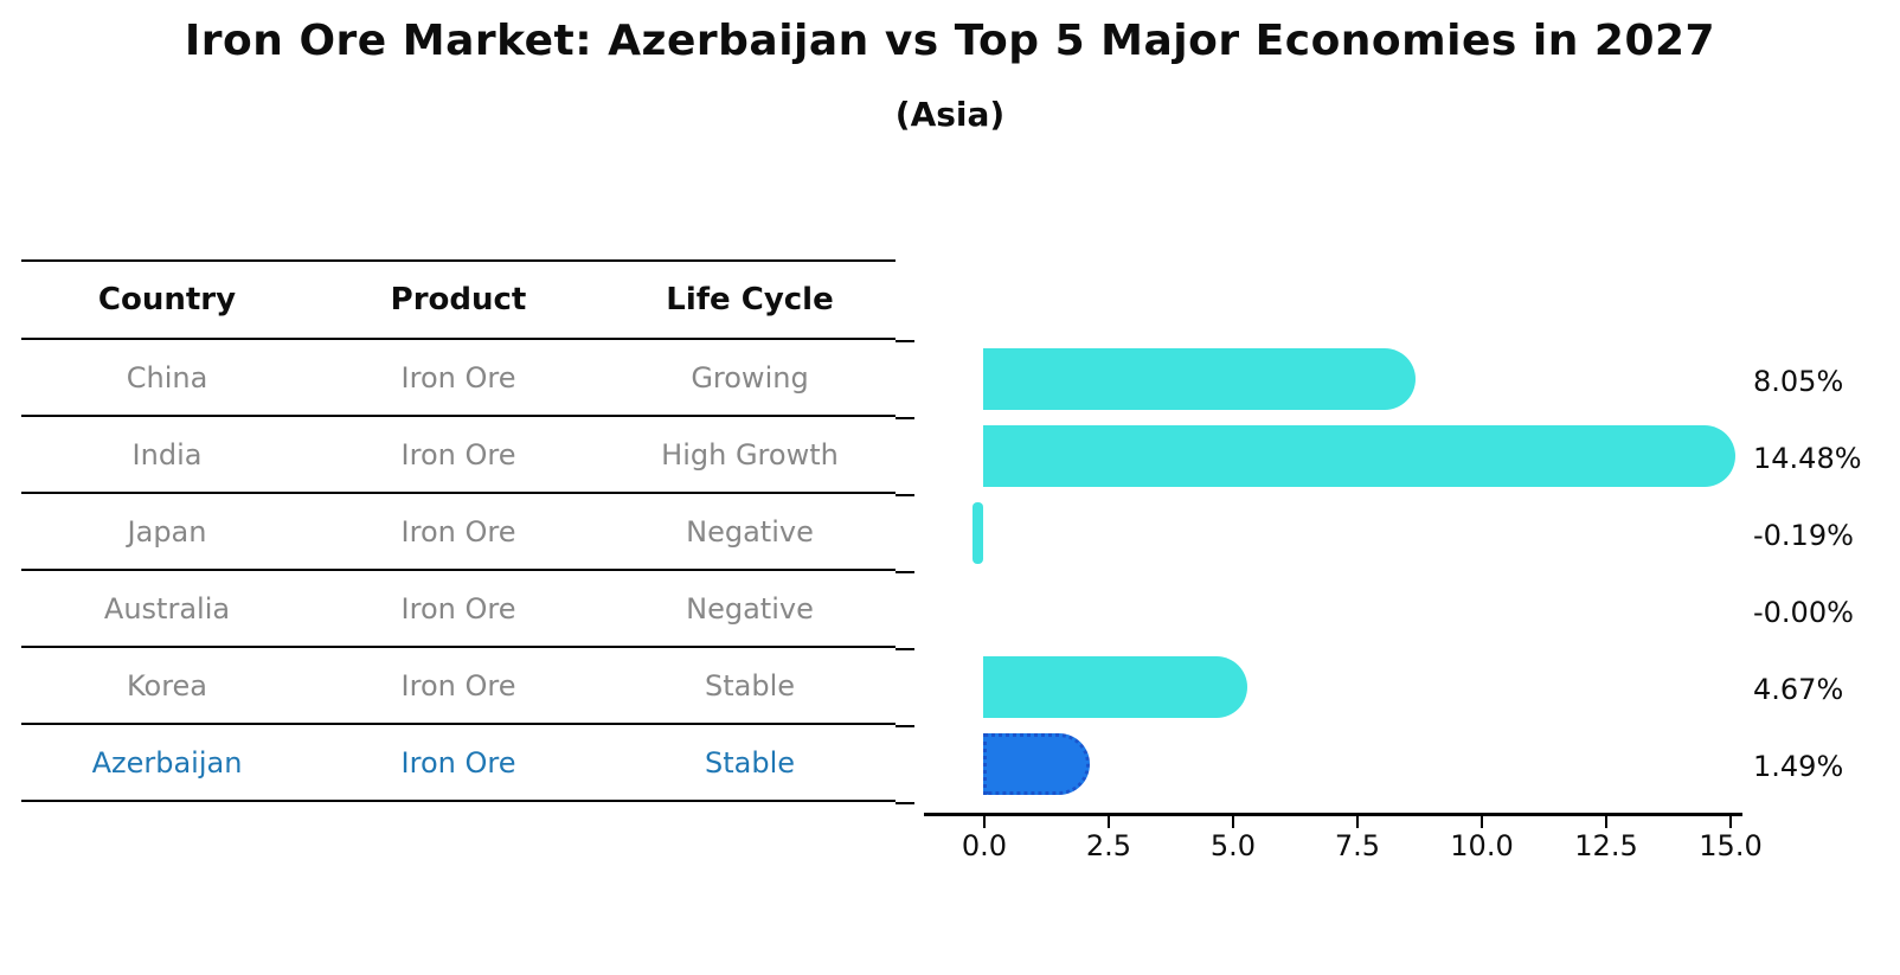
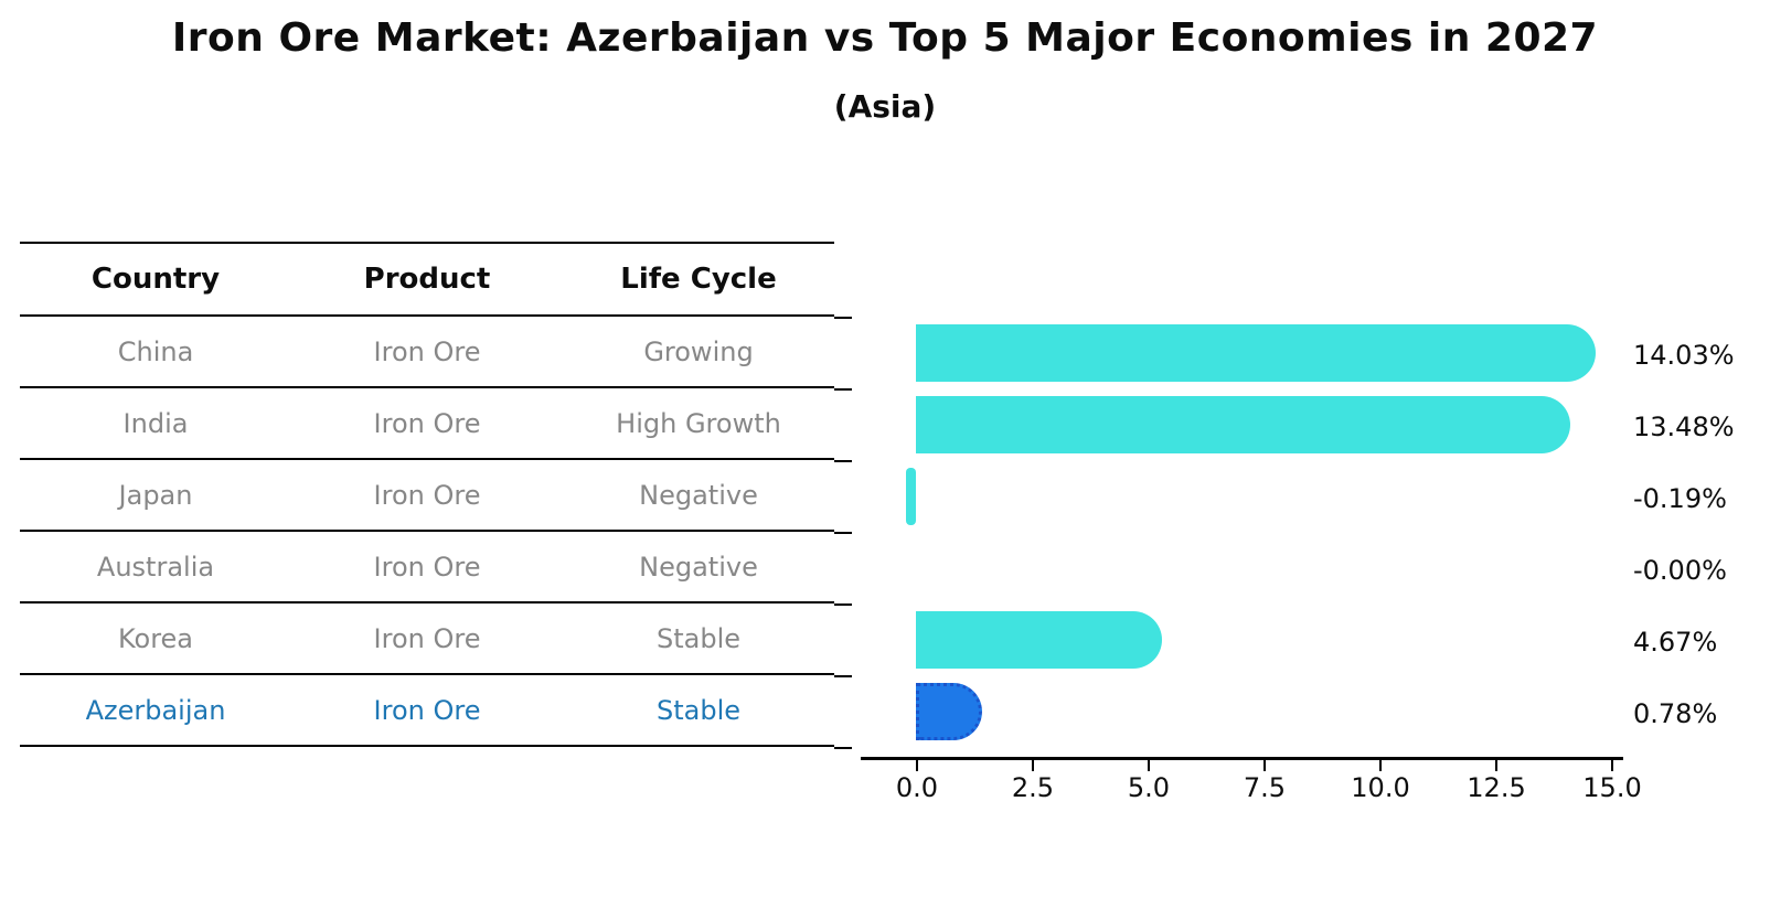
China: 8.05% -> 14.03%
India: 14.48% -> 13.48%
Azerbaijan: 1.49% -> 0.78%
